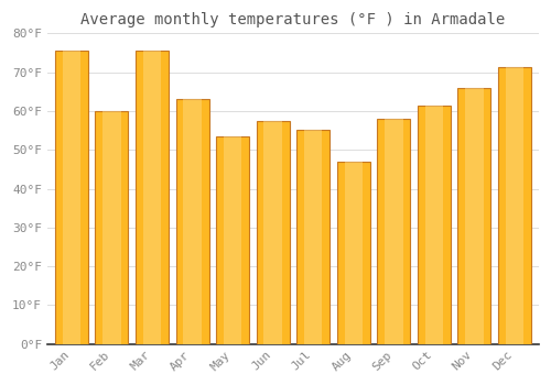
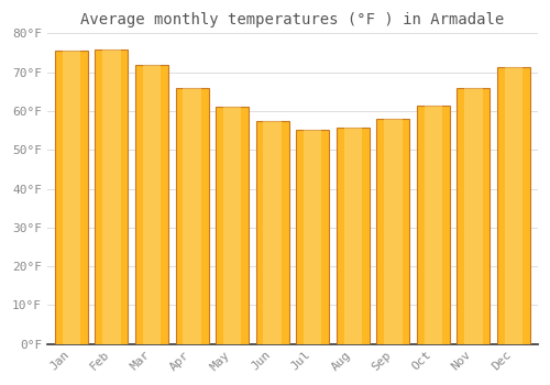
Feb: 60.0°F -> 75.8°F
Mar: 75.5°F -> 72.0°F
Apr: 63.0°F -> 66.0°F
May: 53.5°F -> 61.0°F
Aug: 47.0°F -> 55.8°F
